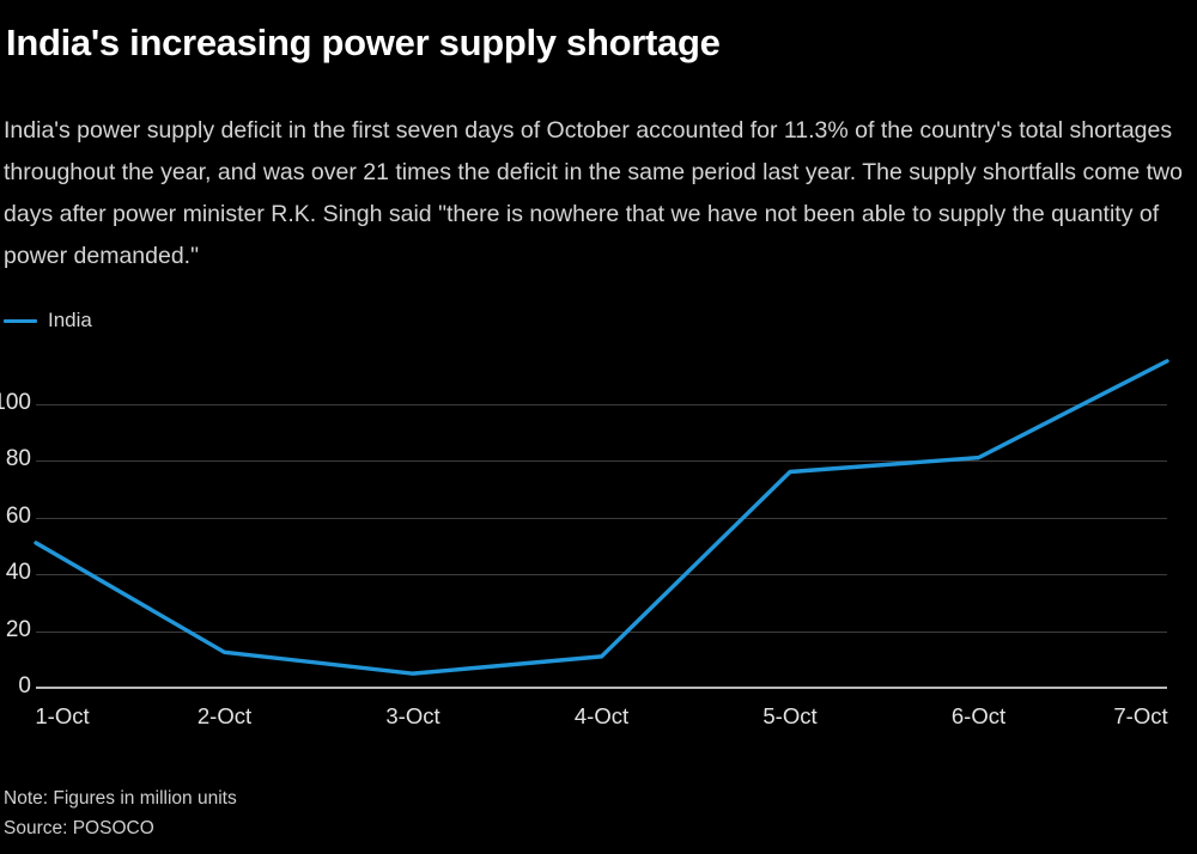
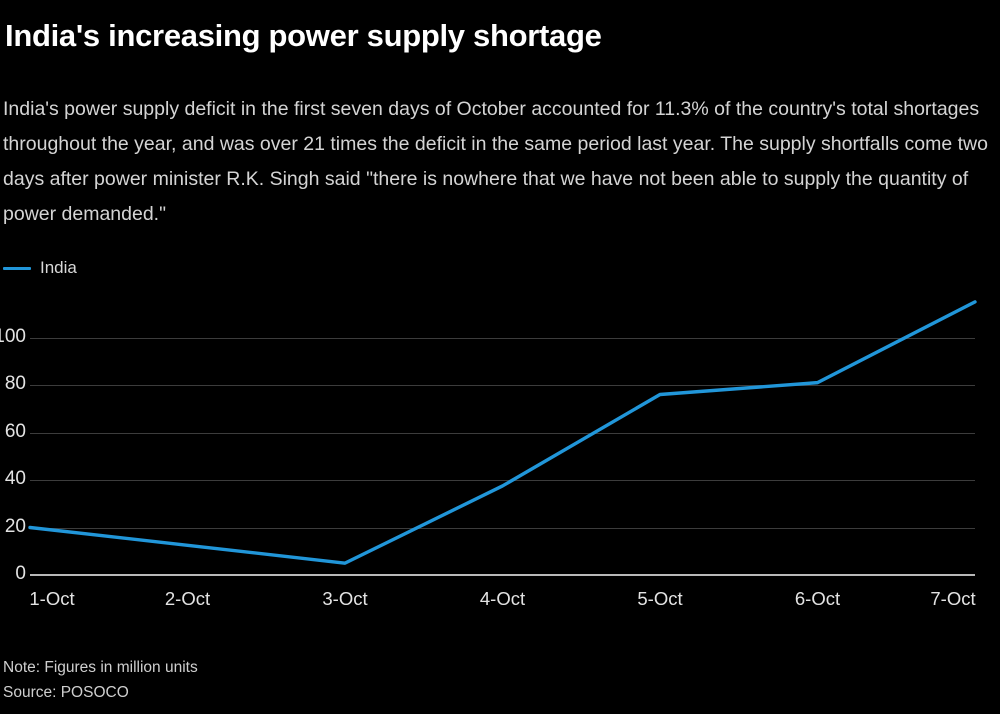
1-Oct: 51 -> 20
4-Oct: 11 -> 38
